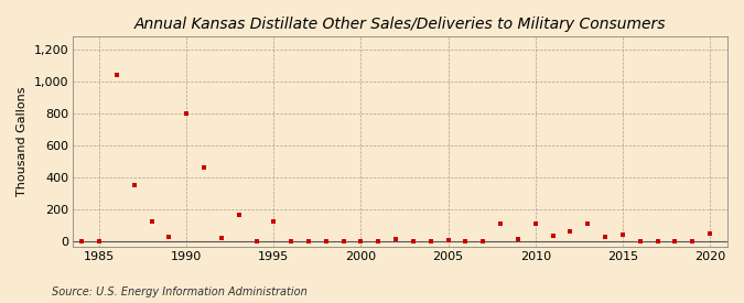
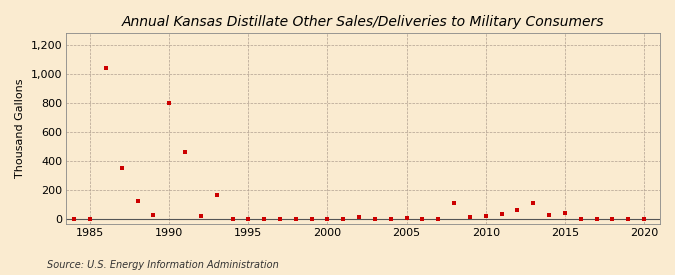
1995: 130 -> 0
2010: 110 -> 20
2020: 50 -> 0
